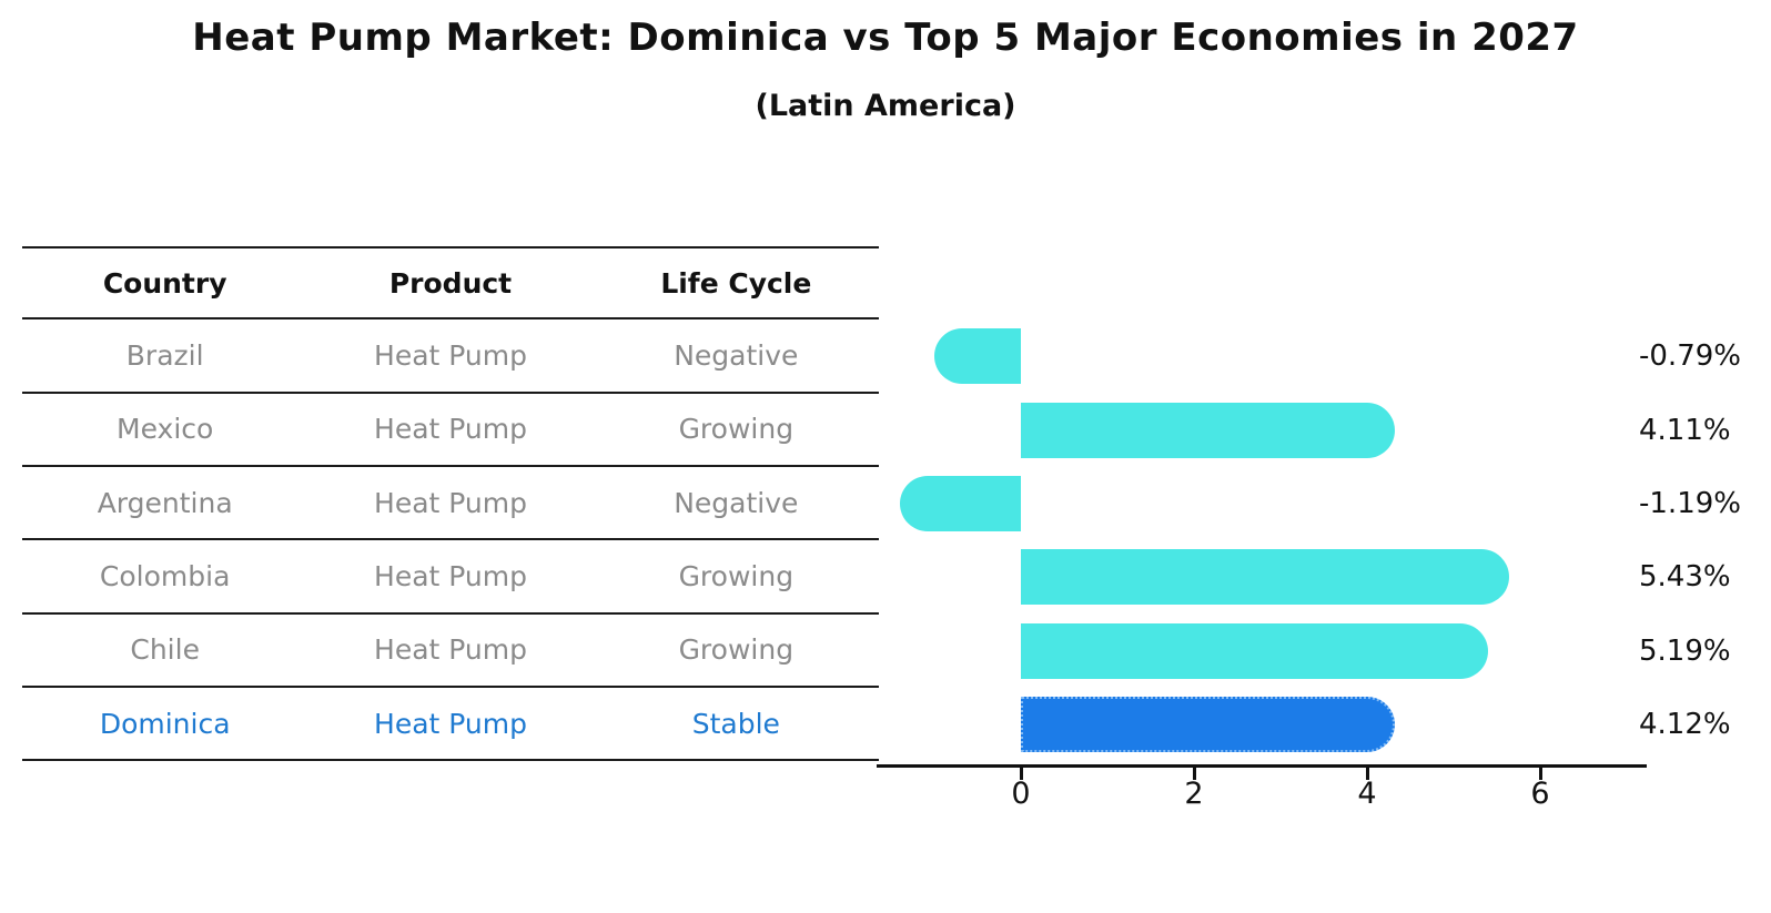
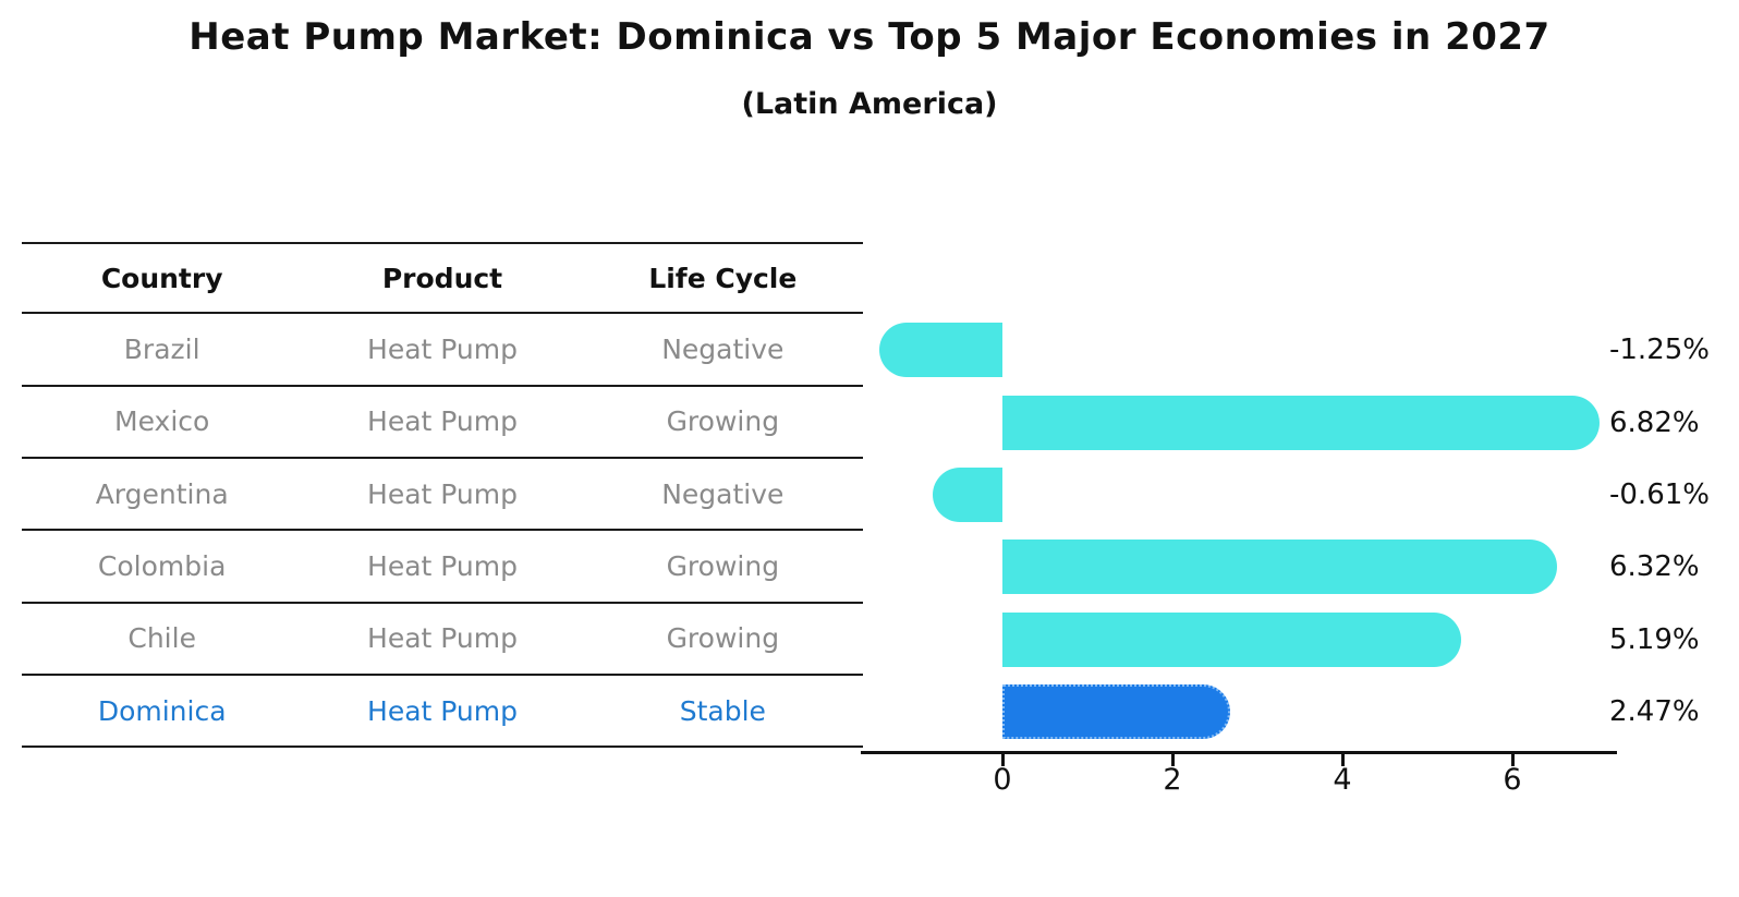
Brazil: -0.79% -> -1.25%
Mexico: 4.11% -> 6.82%
Argentina: -1.19% -> -0.61%
Colombia: 5.43% -> 6.32%
Dominica: 4.12% -> 2.47%
